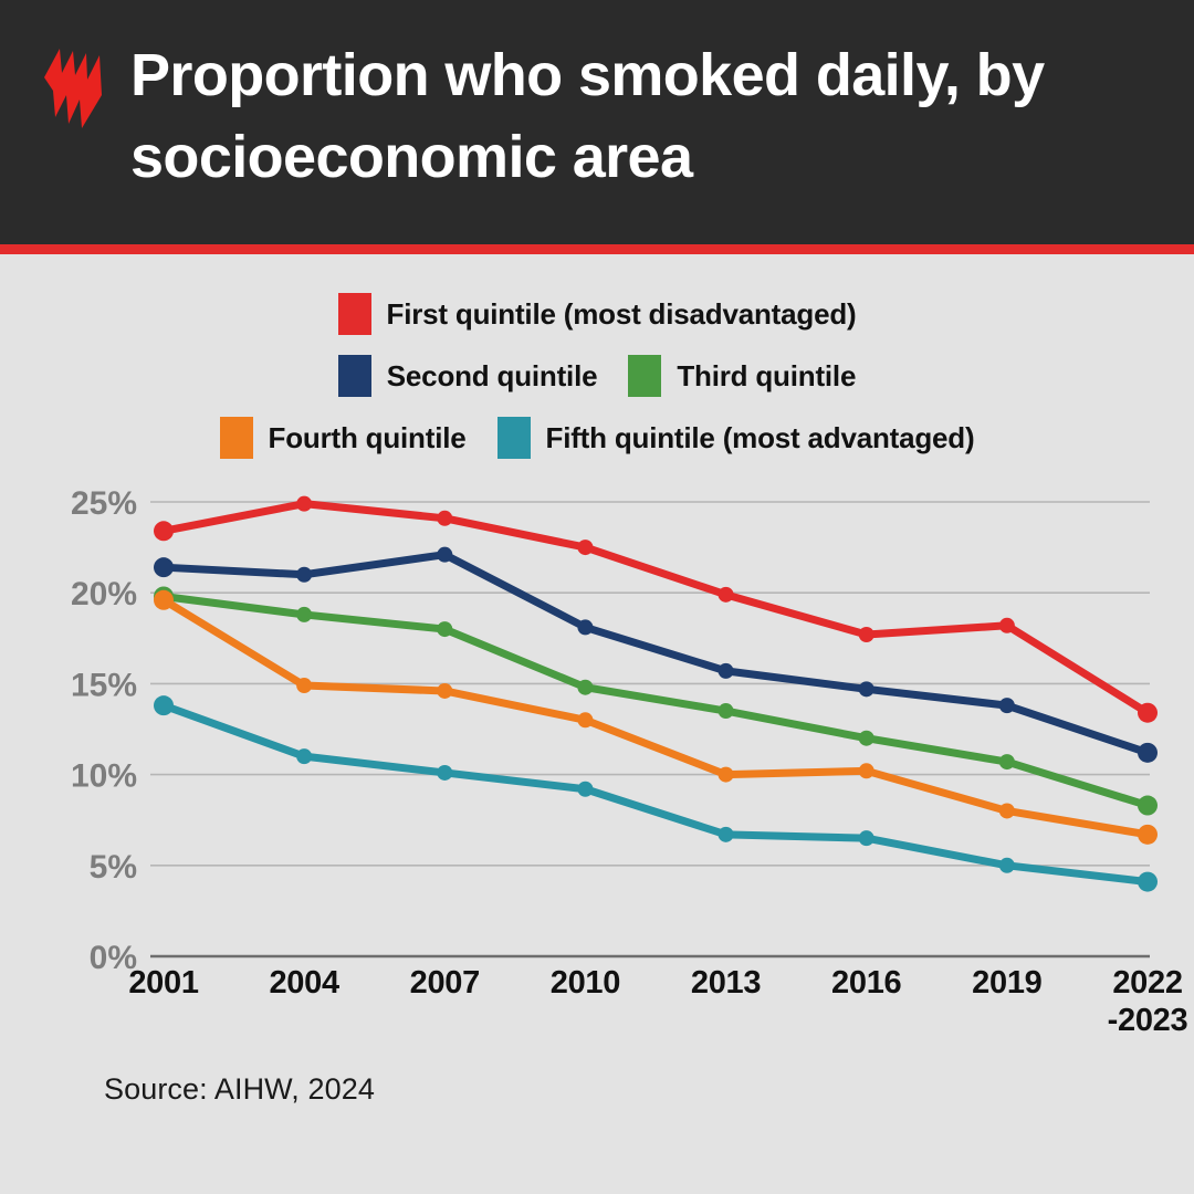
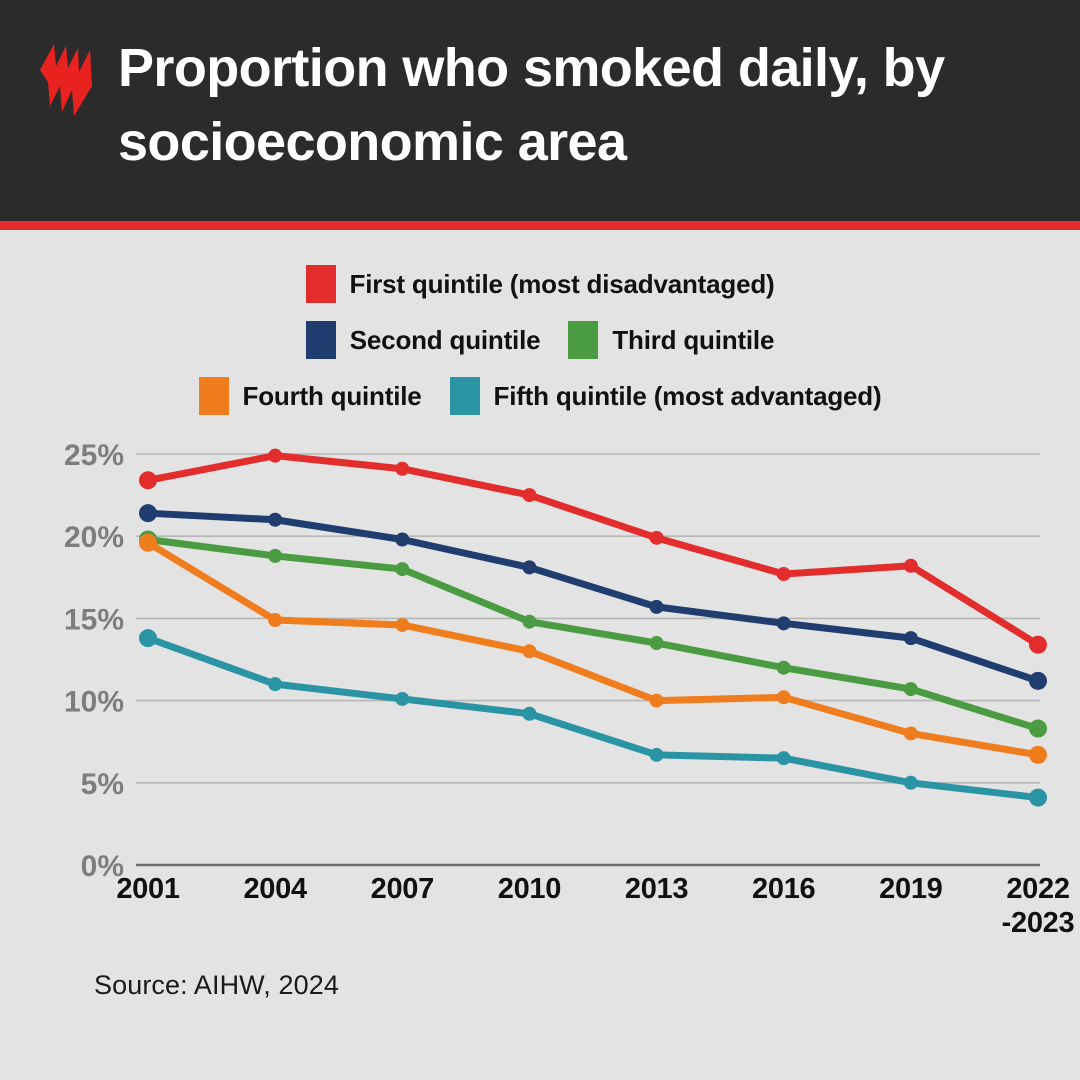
Second quintile/2007: 22.1% -> 19.8%
